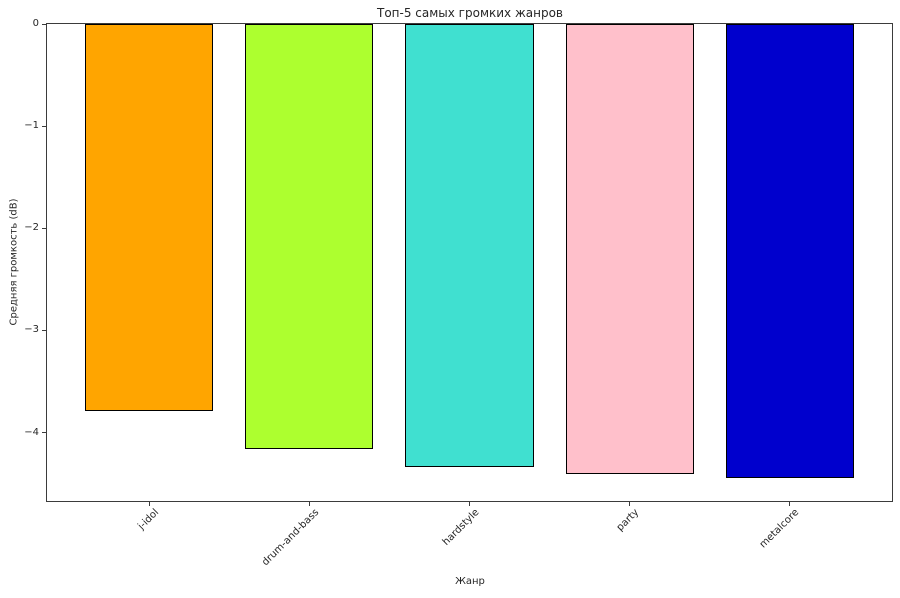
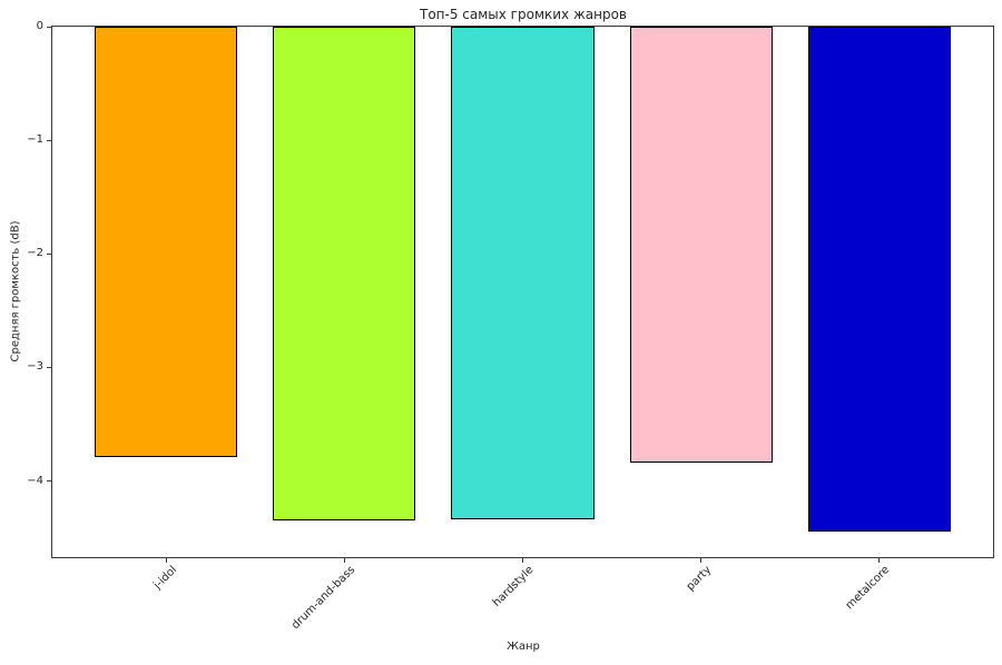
drum-and-bass: -4.16 -> -4.35
party: -4.41 -> -3.84
